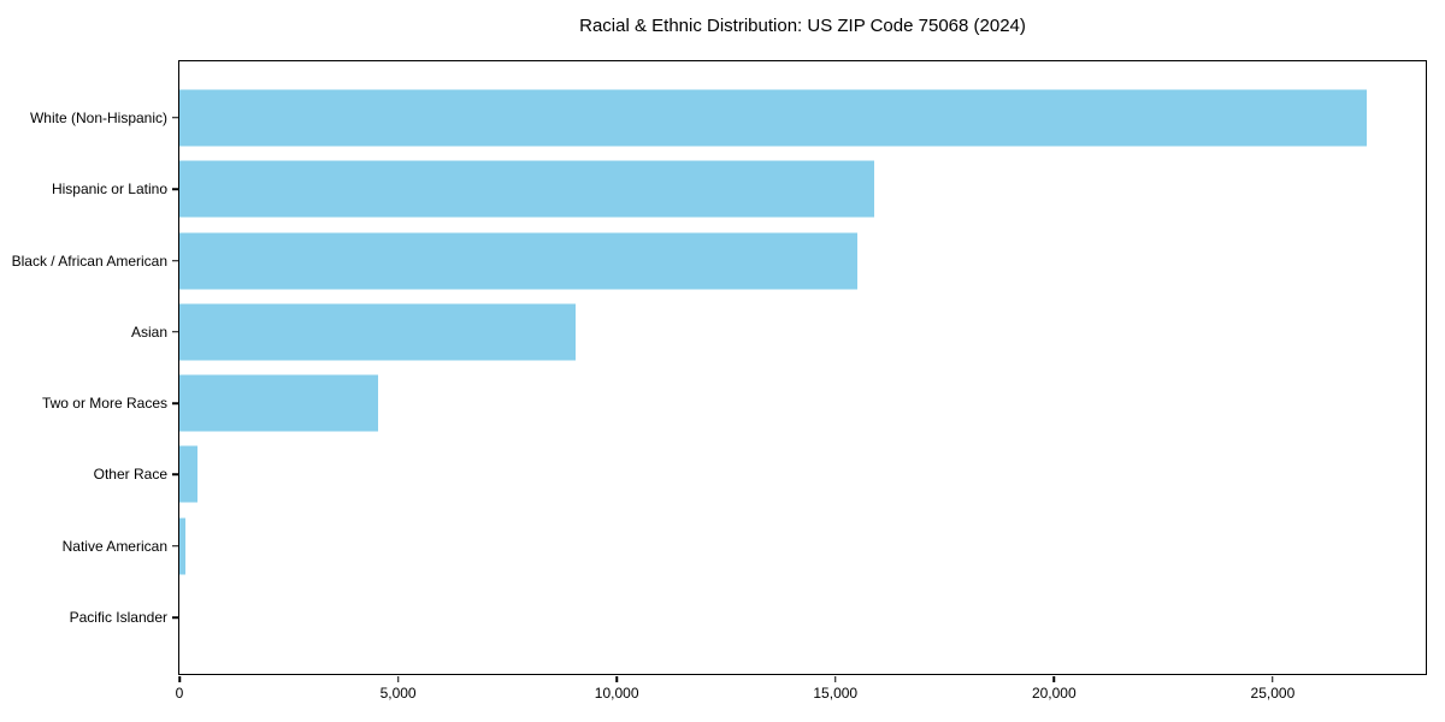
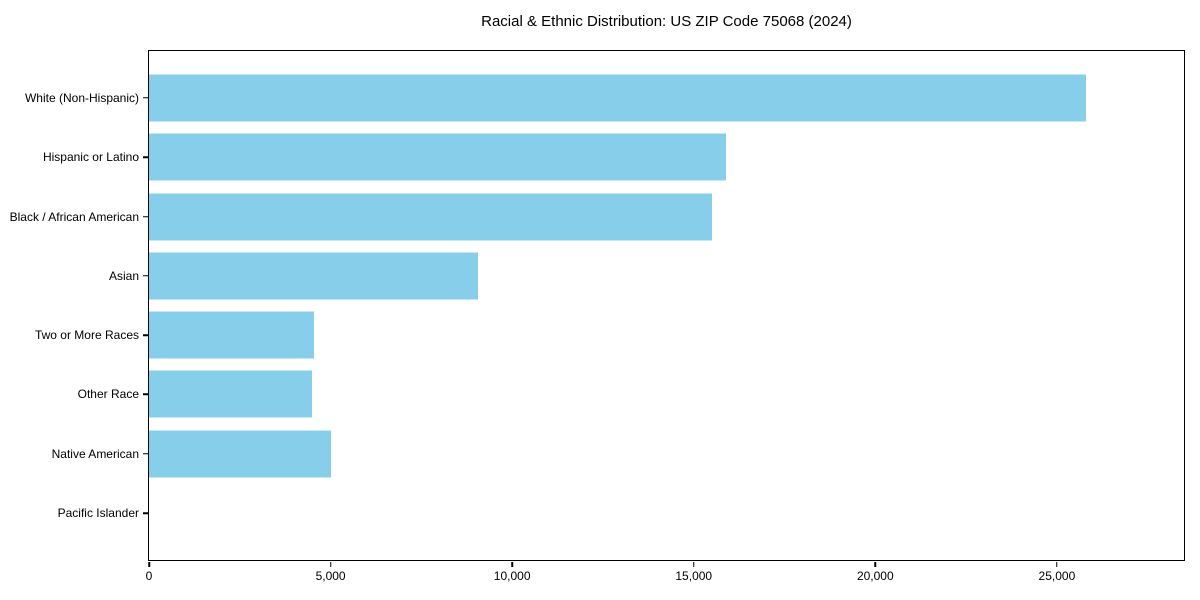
White (Non-Hispanic): 27200 -> 25800
Other Race: 400 -> 4500
Native American: 200 -> 5000
